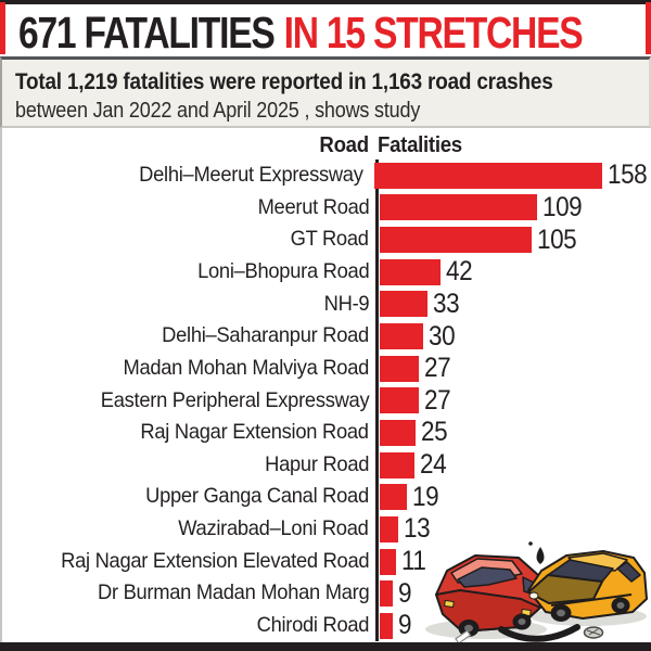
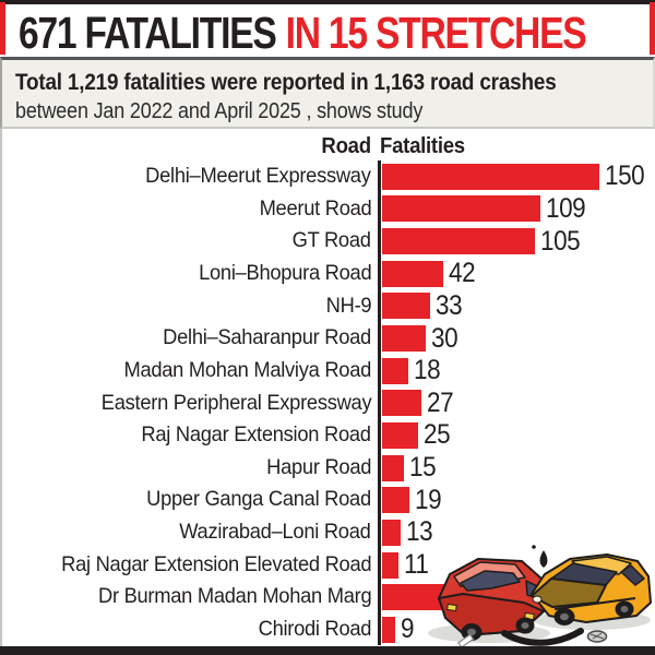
Delhi–Meerut Expressway: 158 -> 150
Madan Mohan Malviya Road: 27 -> 18
Hapur Road: 24 -> 15
Dr Burman Madan Mohan Marg: 9 -> 48
